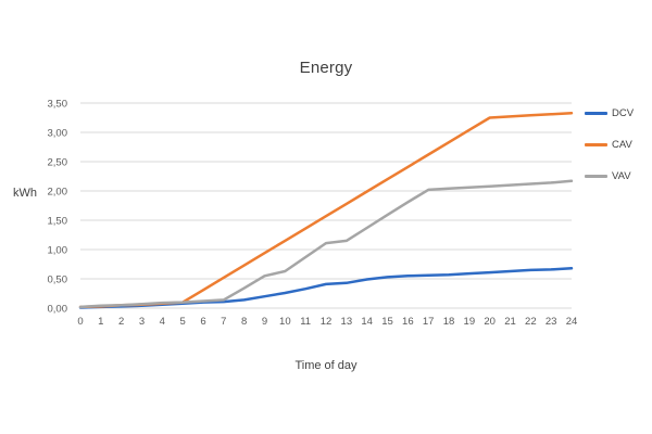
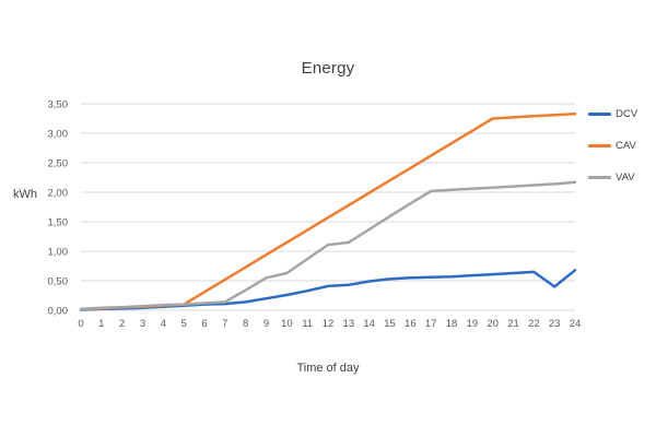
DCV/23: 0,7 -> 0,4
